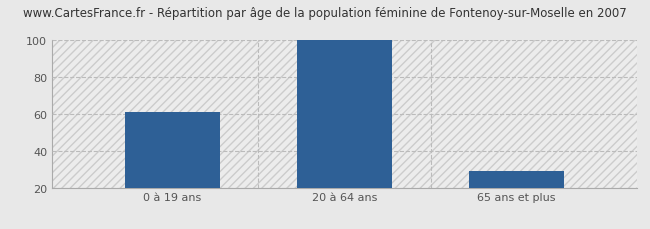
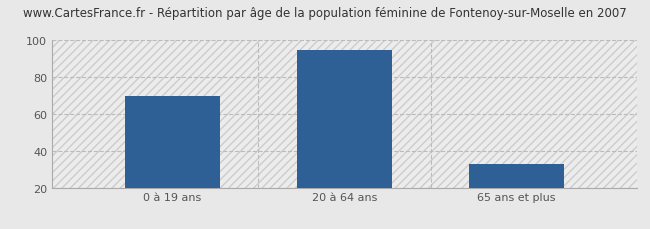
0 à 19 ans: 61 -> 70
20 à 64 ans: 100 -> 95
65 ans et plus: 29 -> 33
